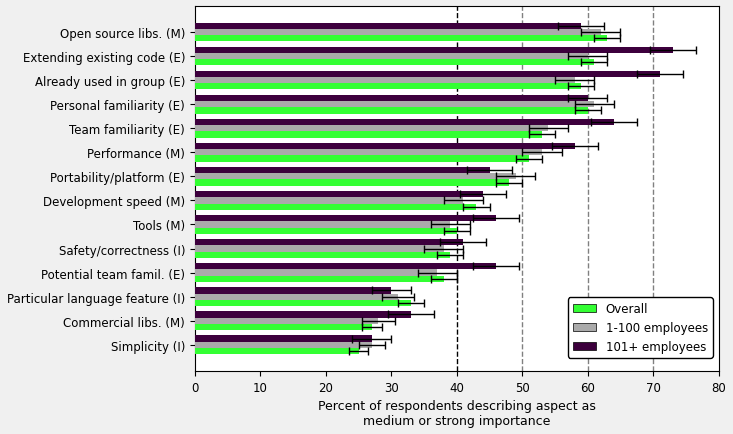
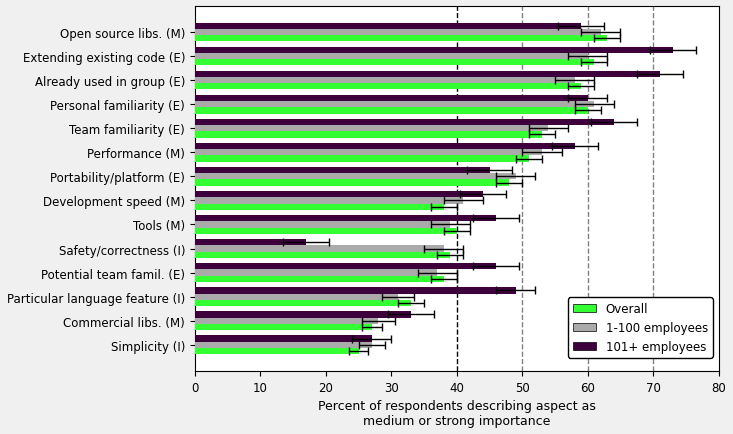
Overall/Development speed (M): 43 -> 38
101+ employees/Safety/correctness (I): 41 -> 17
101+ employees/Particular language feature (I): 30 -> 49
